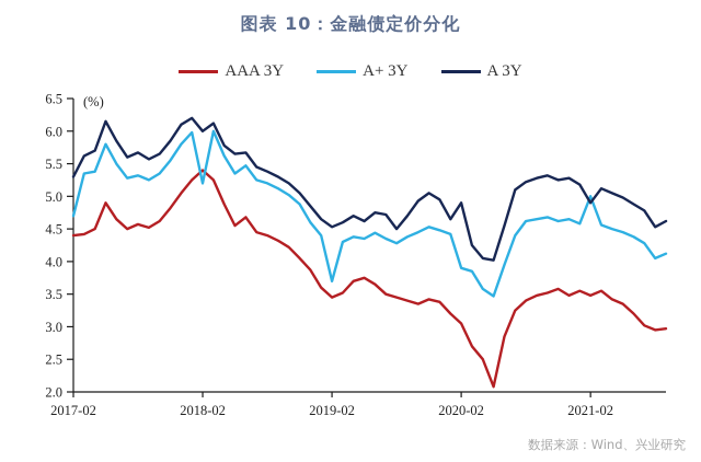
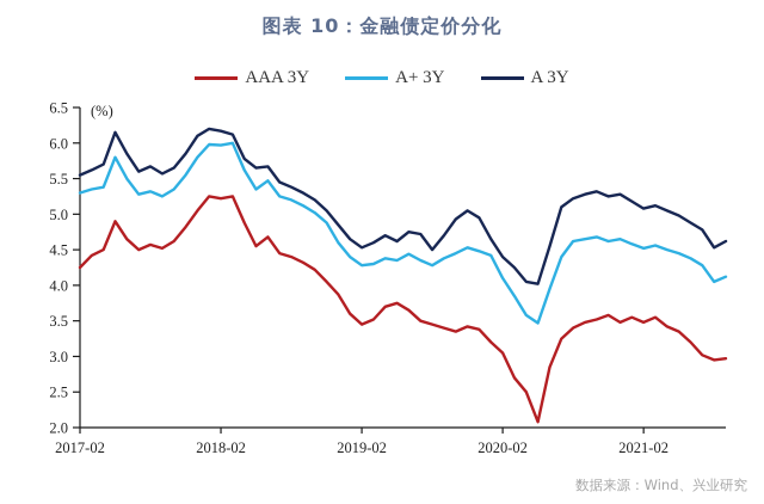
AAA 3Y/2017-02: 4.4 -> 4.2
A+ 3Y/2017-02: 4.7 -> 5.3
A 3Y/2017-02: 5.3 -> 5.5
AAA 3Y/2018-02: 5.4 -> 5.2
A+ 3Y/2018-02: 5.2 -> 6.0
A 3Y/2018-02: 6.0 -> 6.2
A+ 3Y/2019-02: 3.7 -> 4.3
A+ 3Y/2020-02: 3.9 -> 4.1
A 3Y/2020-02: 4.9 -> 4.4
A+ 3Y/2021-02: 5.0 -> 4.5
A 3Y/2021-02: 4.9 -> 5.1
